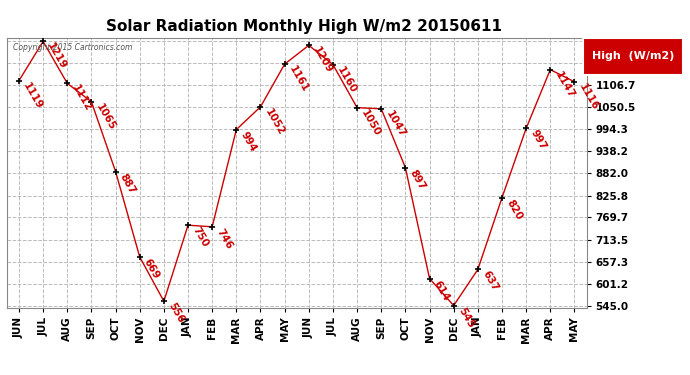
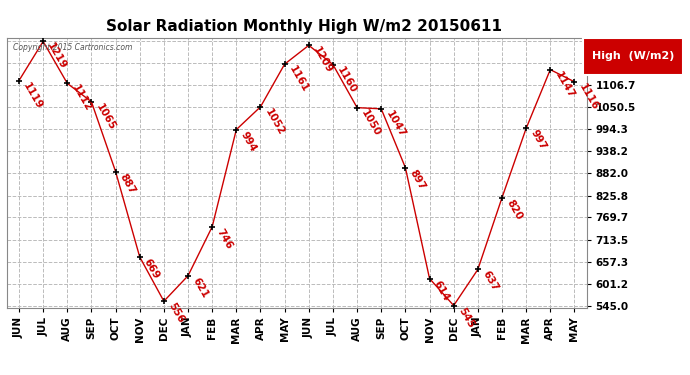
JAN: 750 -> 621
